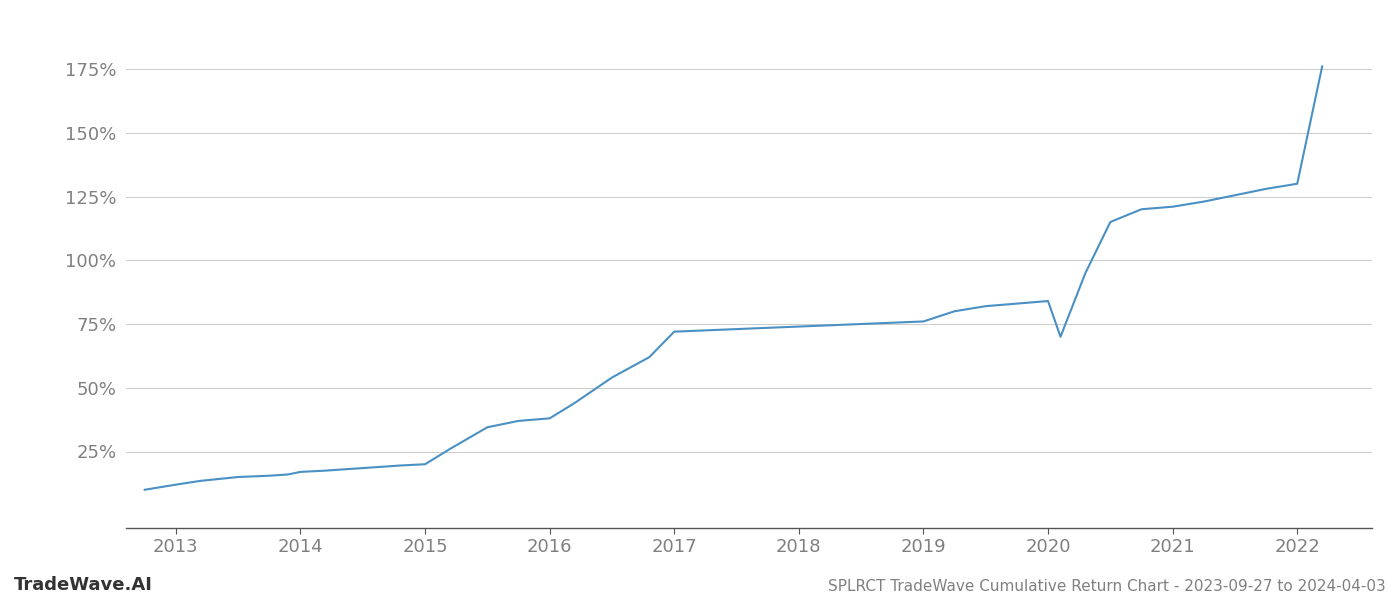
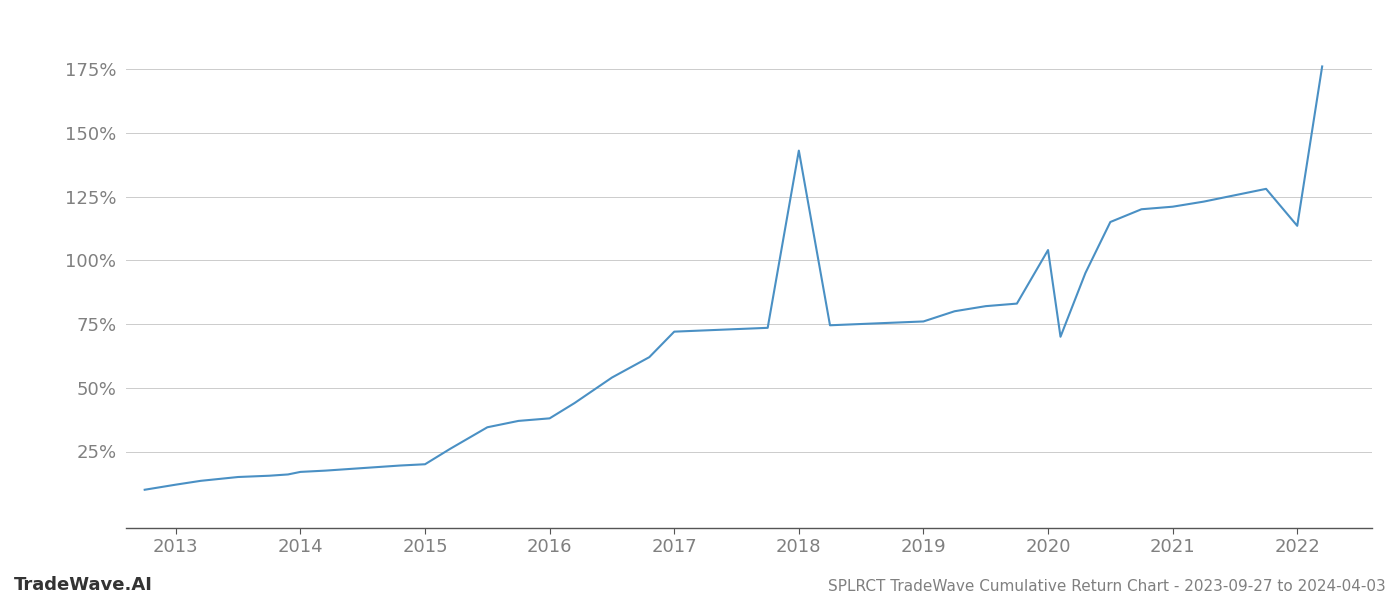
2018: 74.0% -> 143.0%
2020: 84.0% -> 104.0%
2022: 130.0% -> 113.5%
